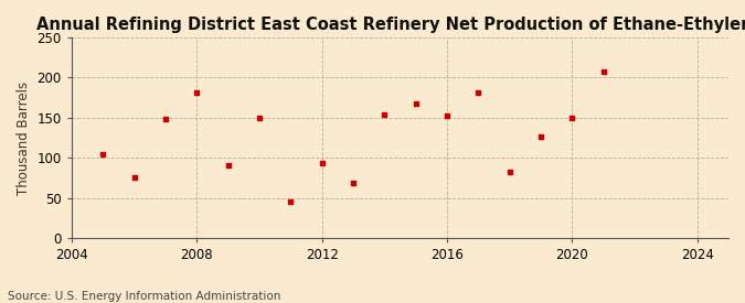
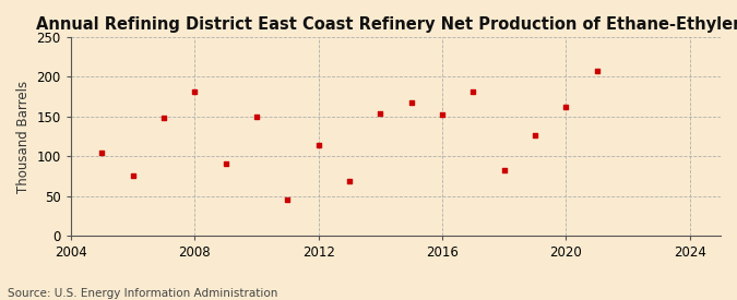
2012: 93 -> 114
2020: 149 -> 162
